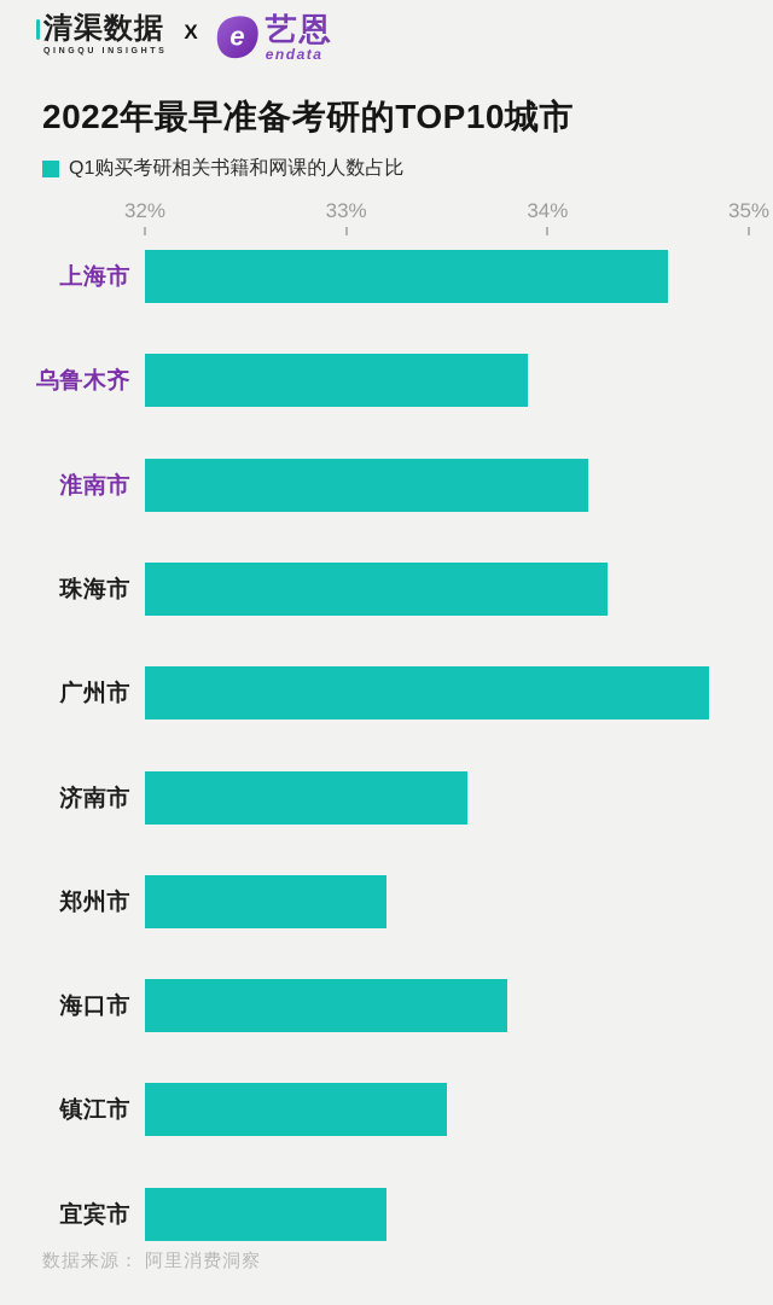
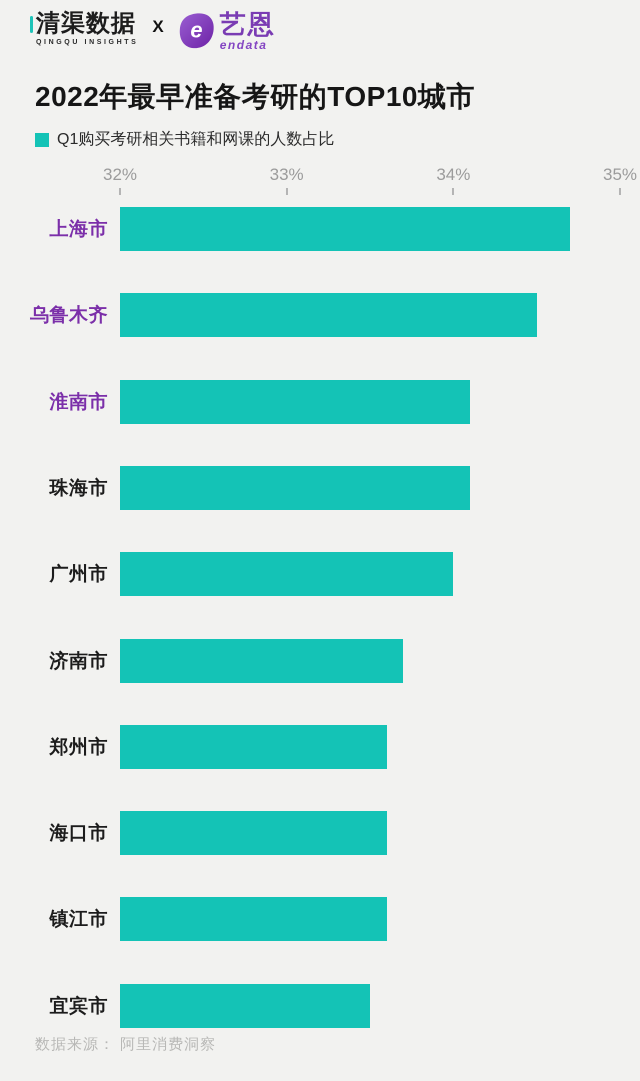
上海市: 34.6% -> 34.7%
乌鲁木齐: 33.9% -> 34.5%
淮南市: 34.2% -> 34.1%
珠海市: 34.3% -> 34.1%
广州市: 34.8% -> 34.0%
济南市: 33.6% -> 33.7%
郑州市: 33.2% -> 33.6%
海口市: 33.8% -> 33.6%
镇江市: 33.5% -> 33.6%
宜宾市: 33.2% -> 33.5%
